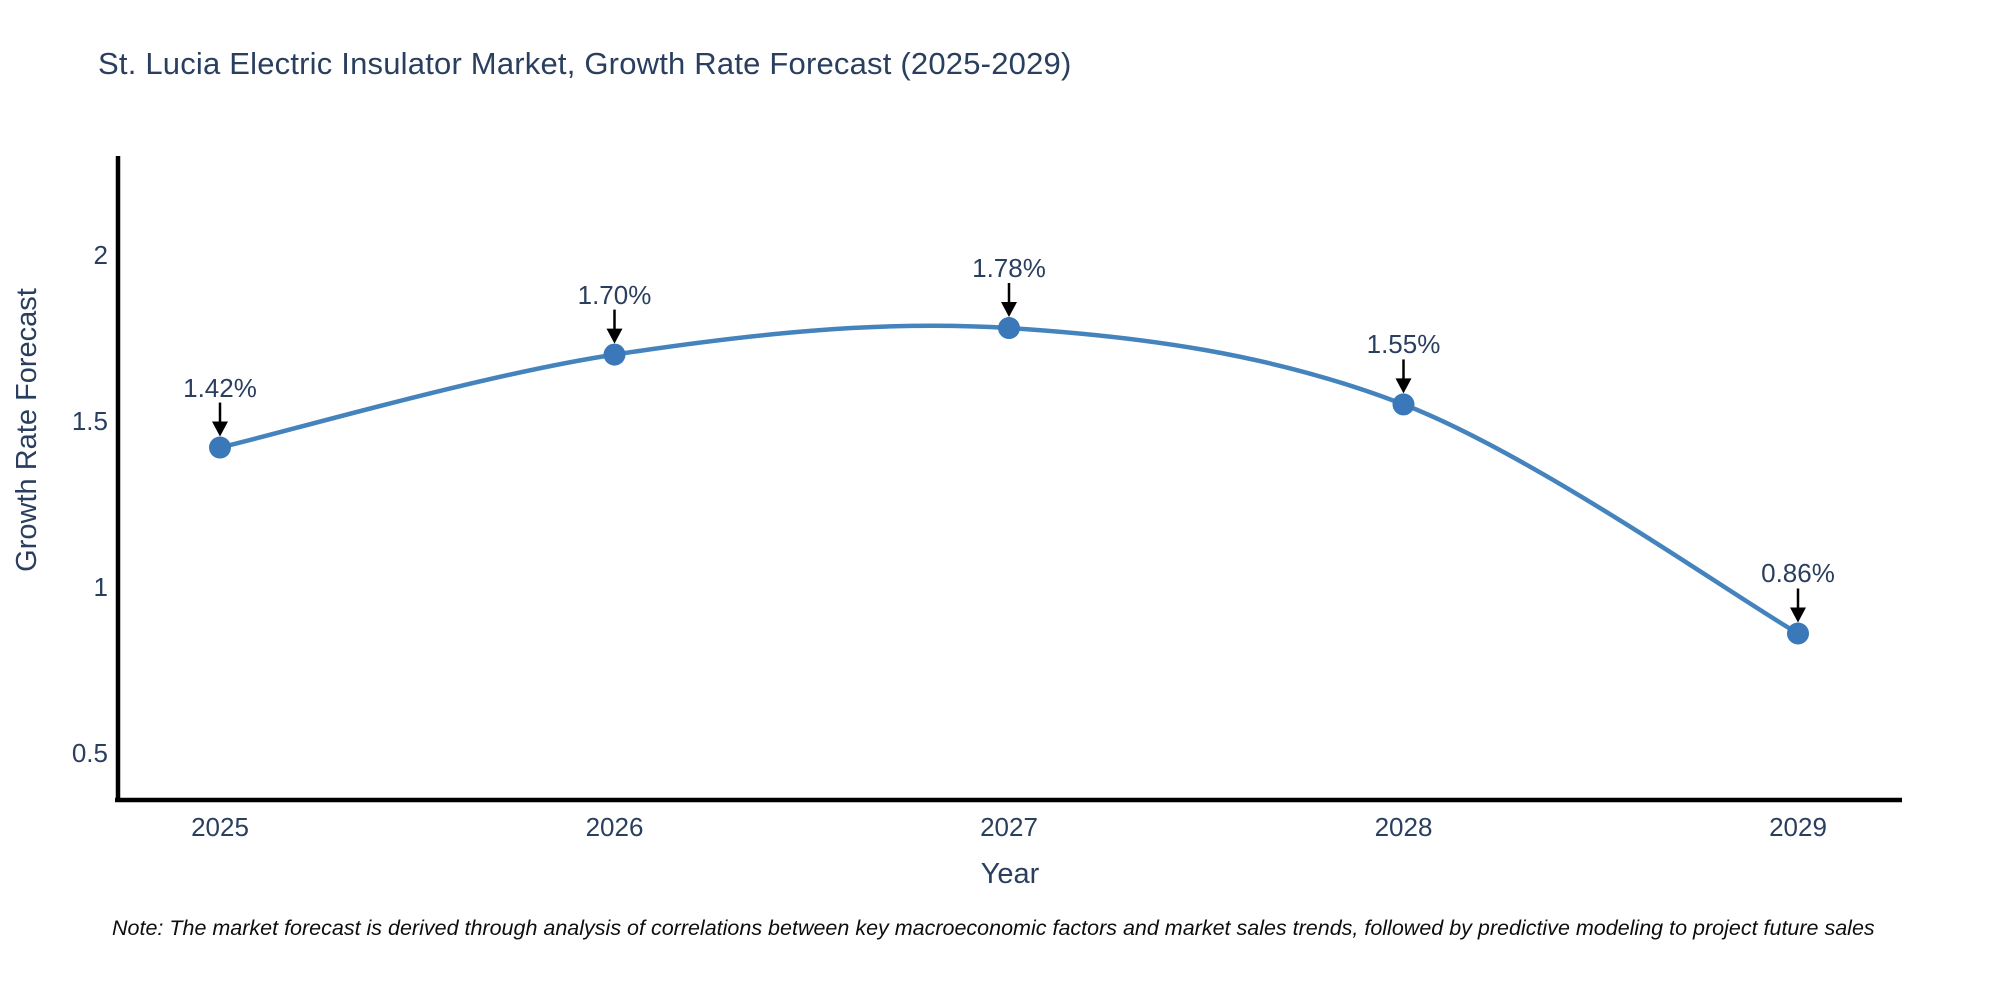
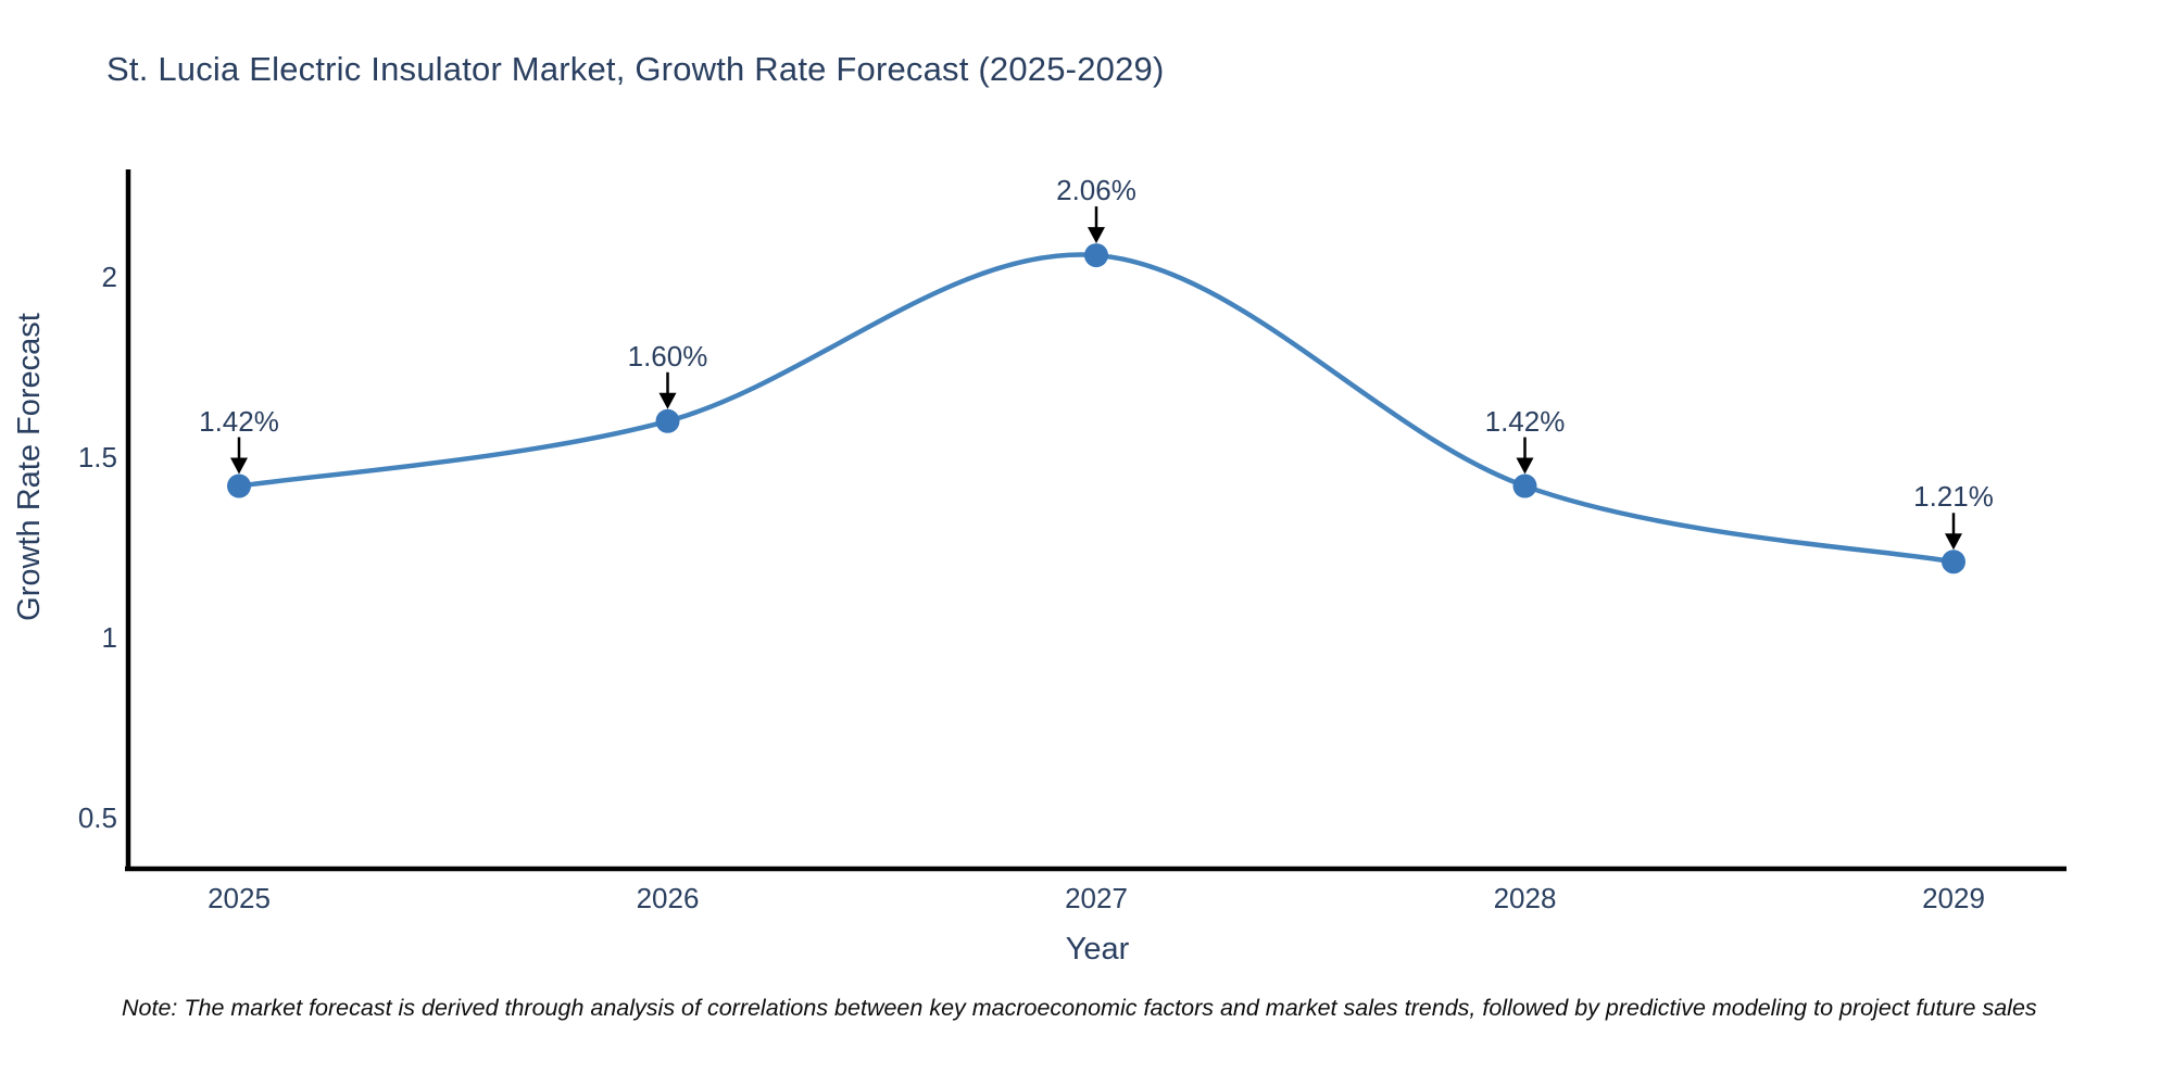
2026: 1.70% -> 1.60%
2027: 1.78% -> 2.06%
2028: 1.55% -> 1.42%
2029: 0.86% -> 1.21%
